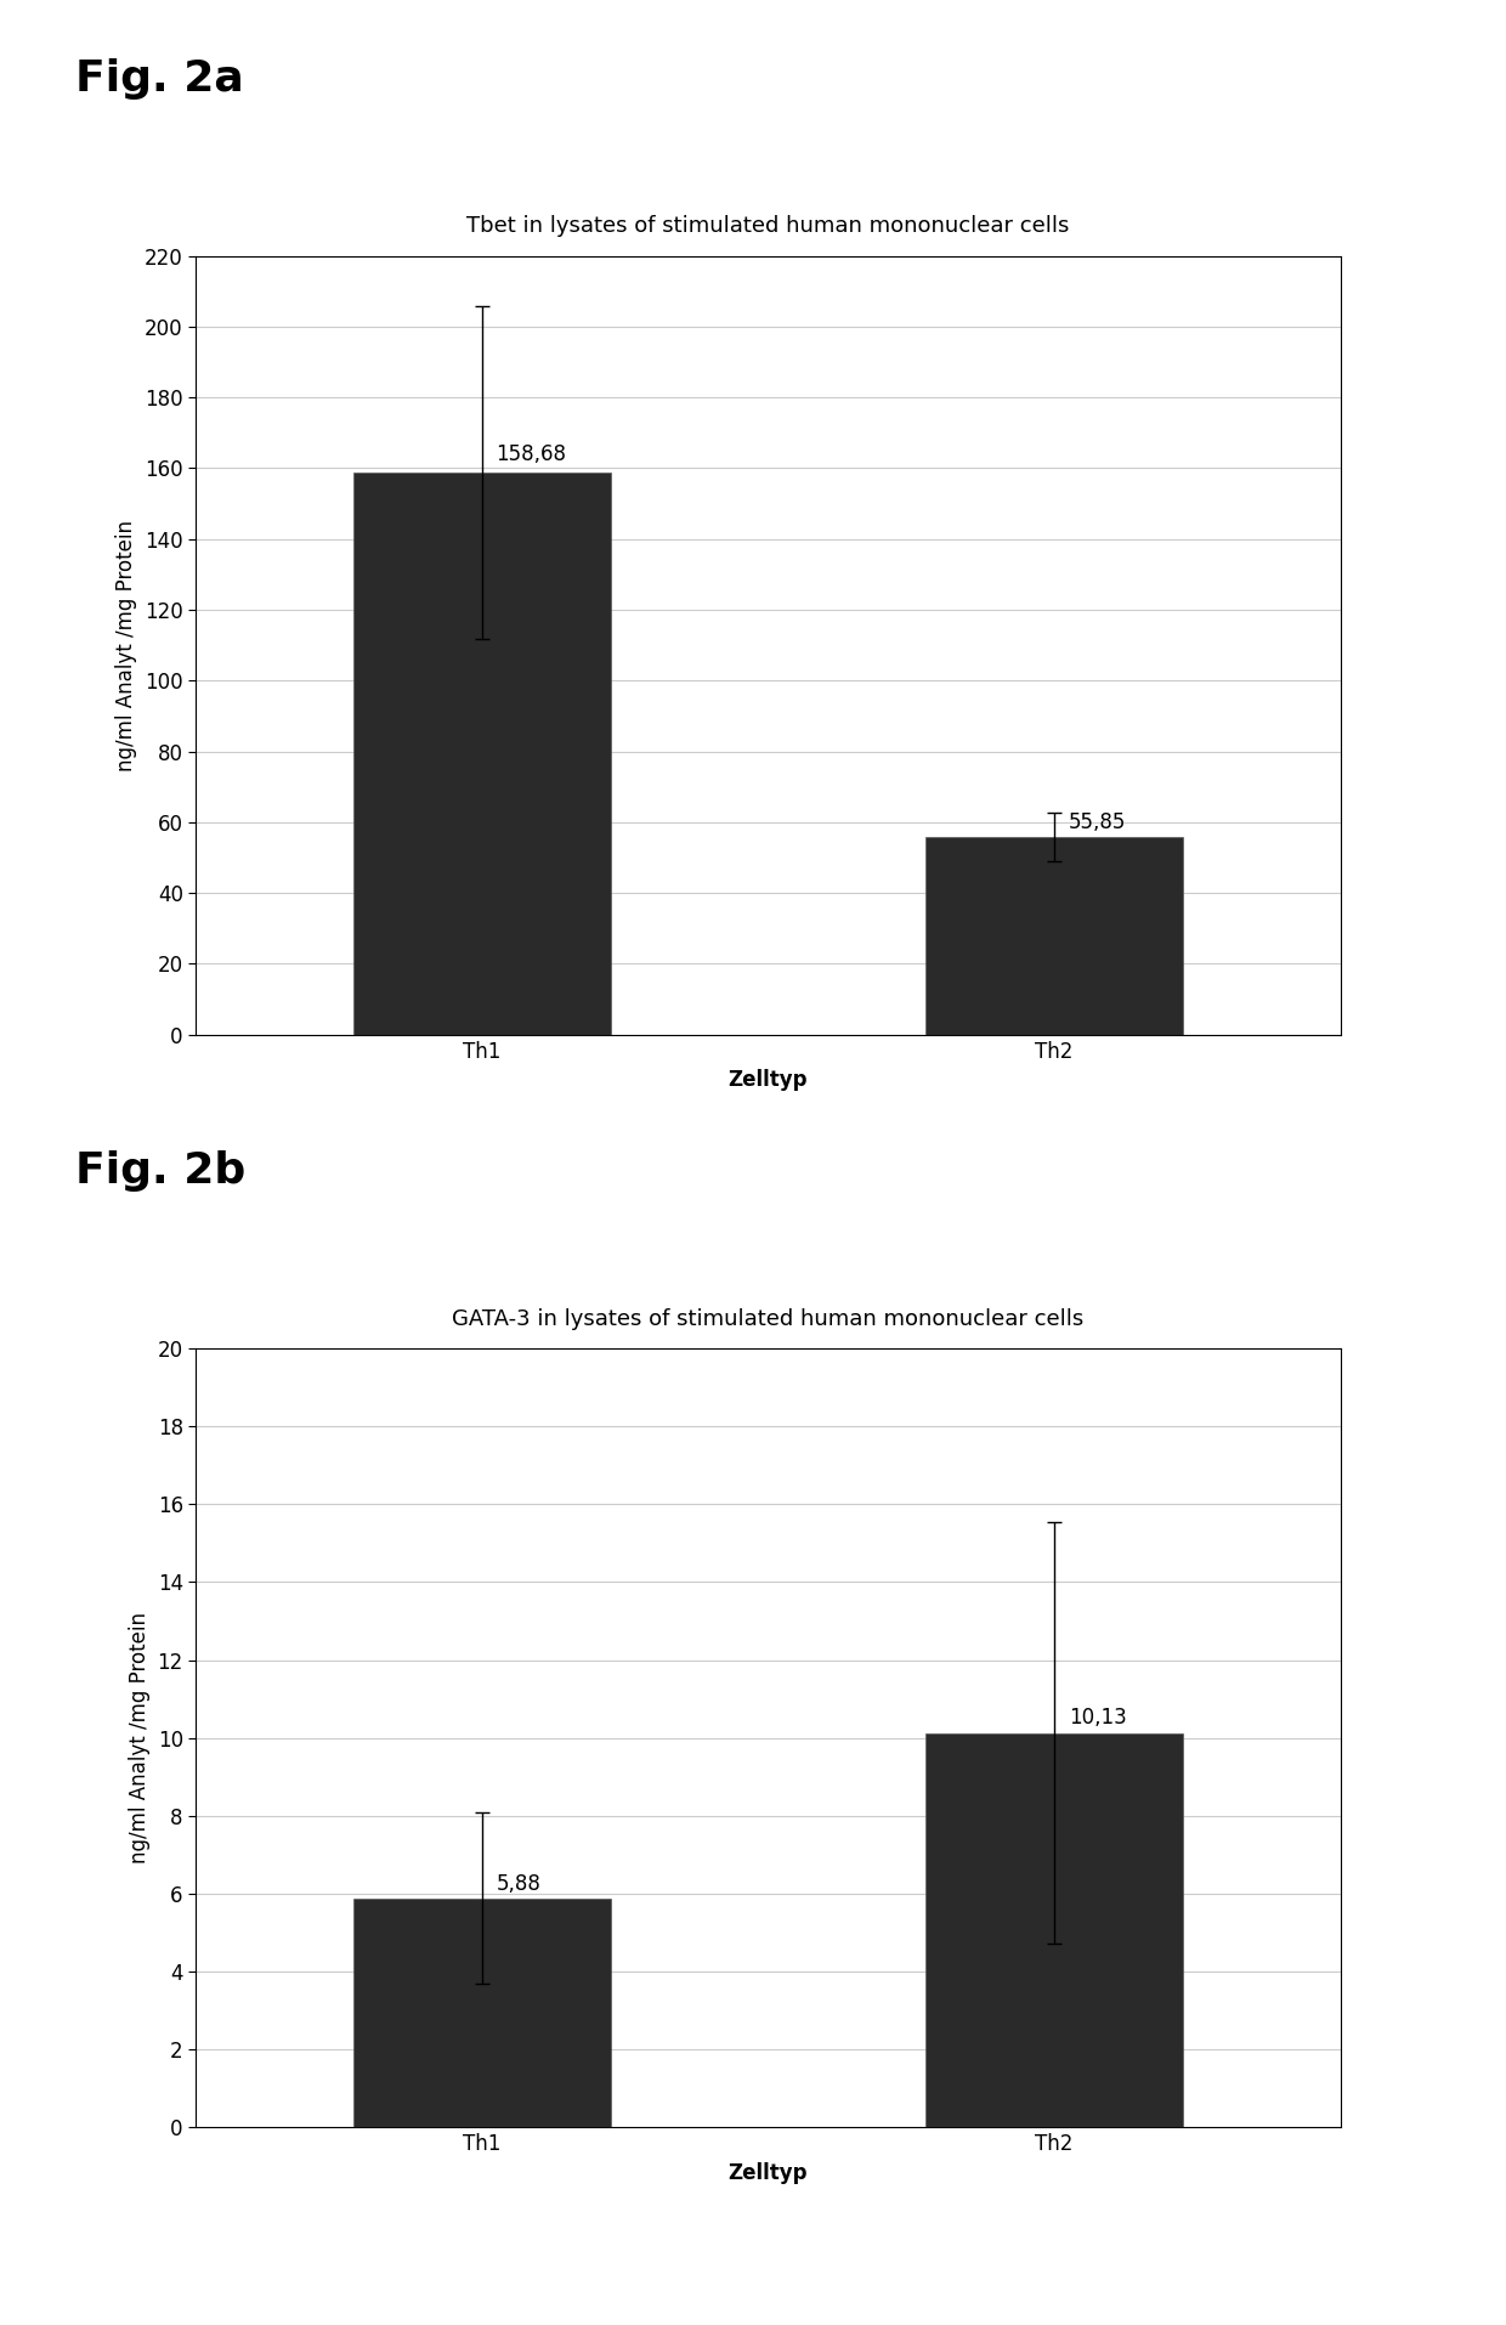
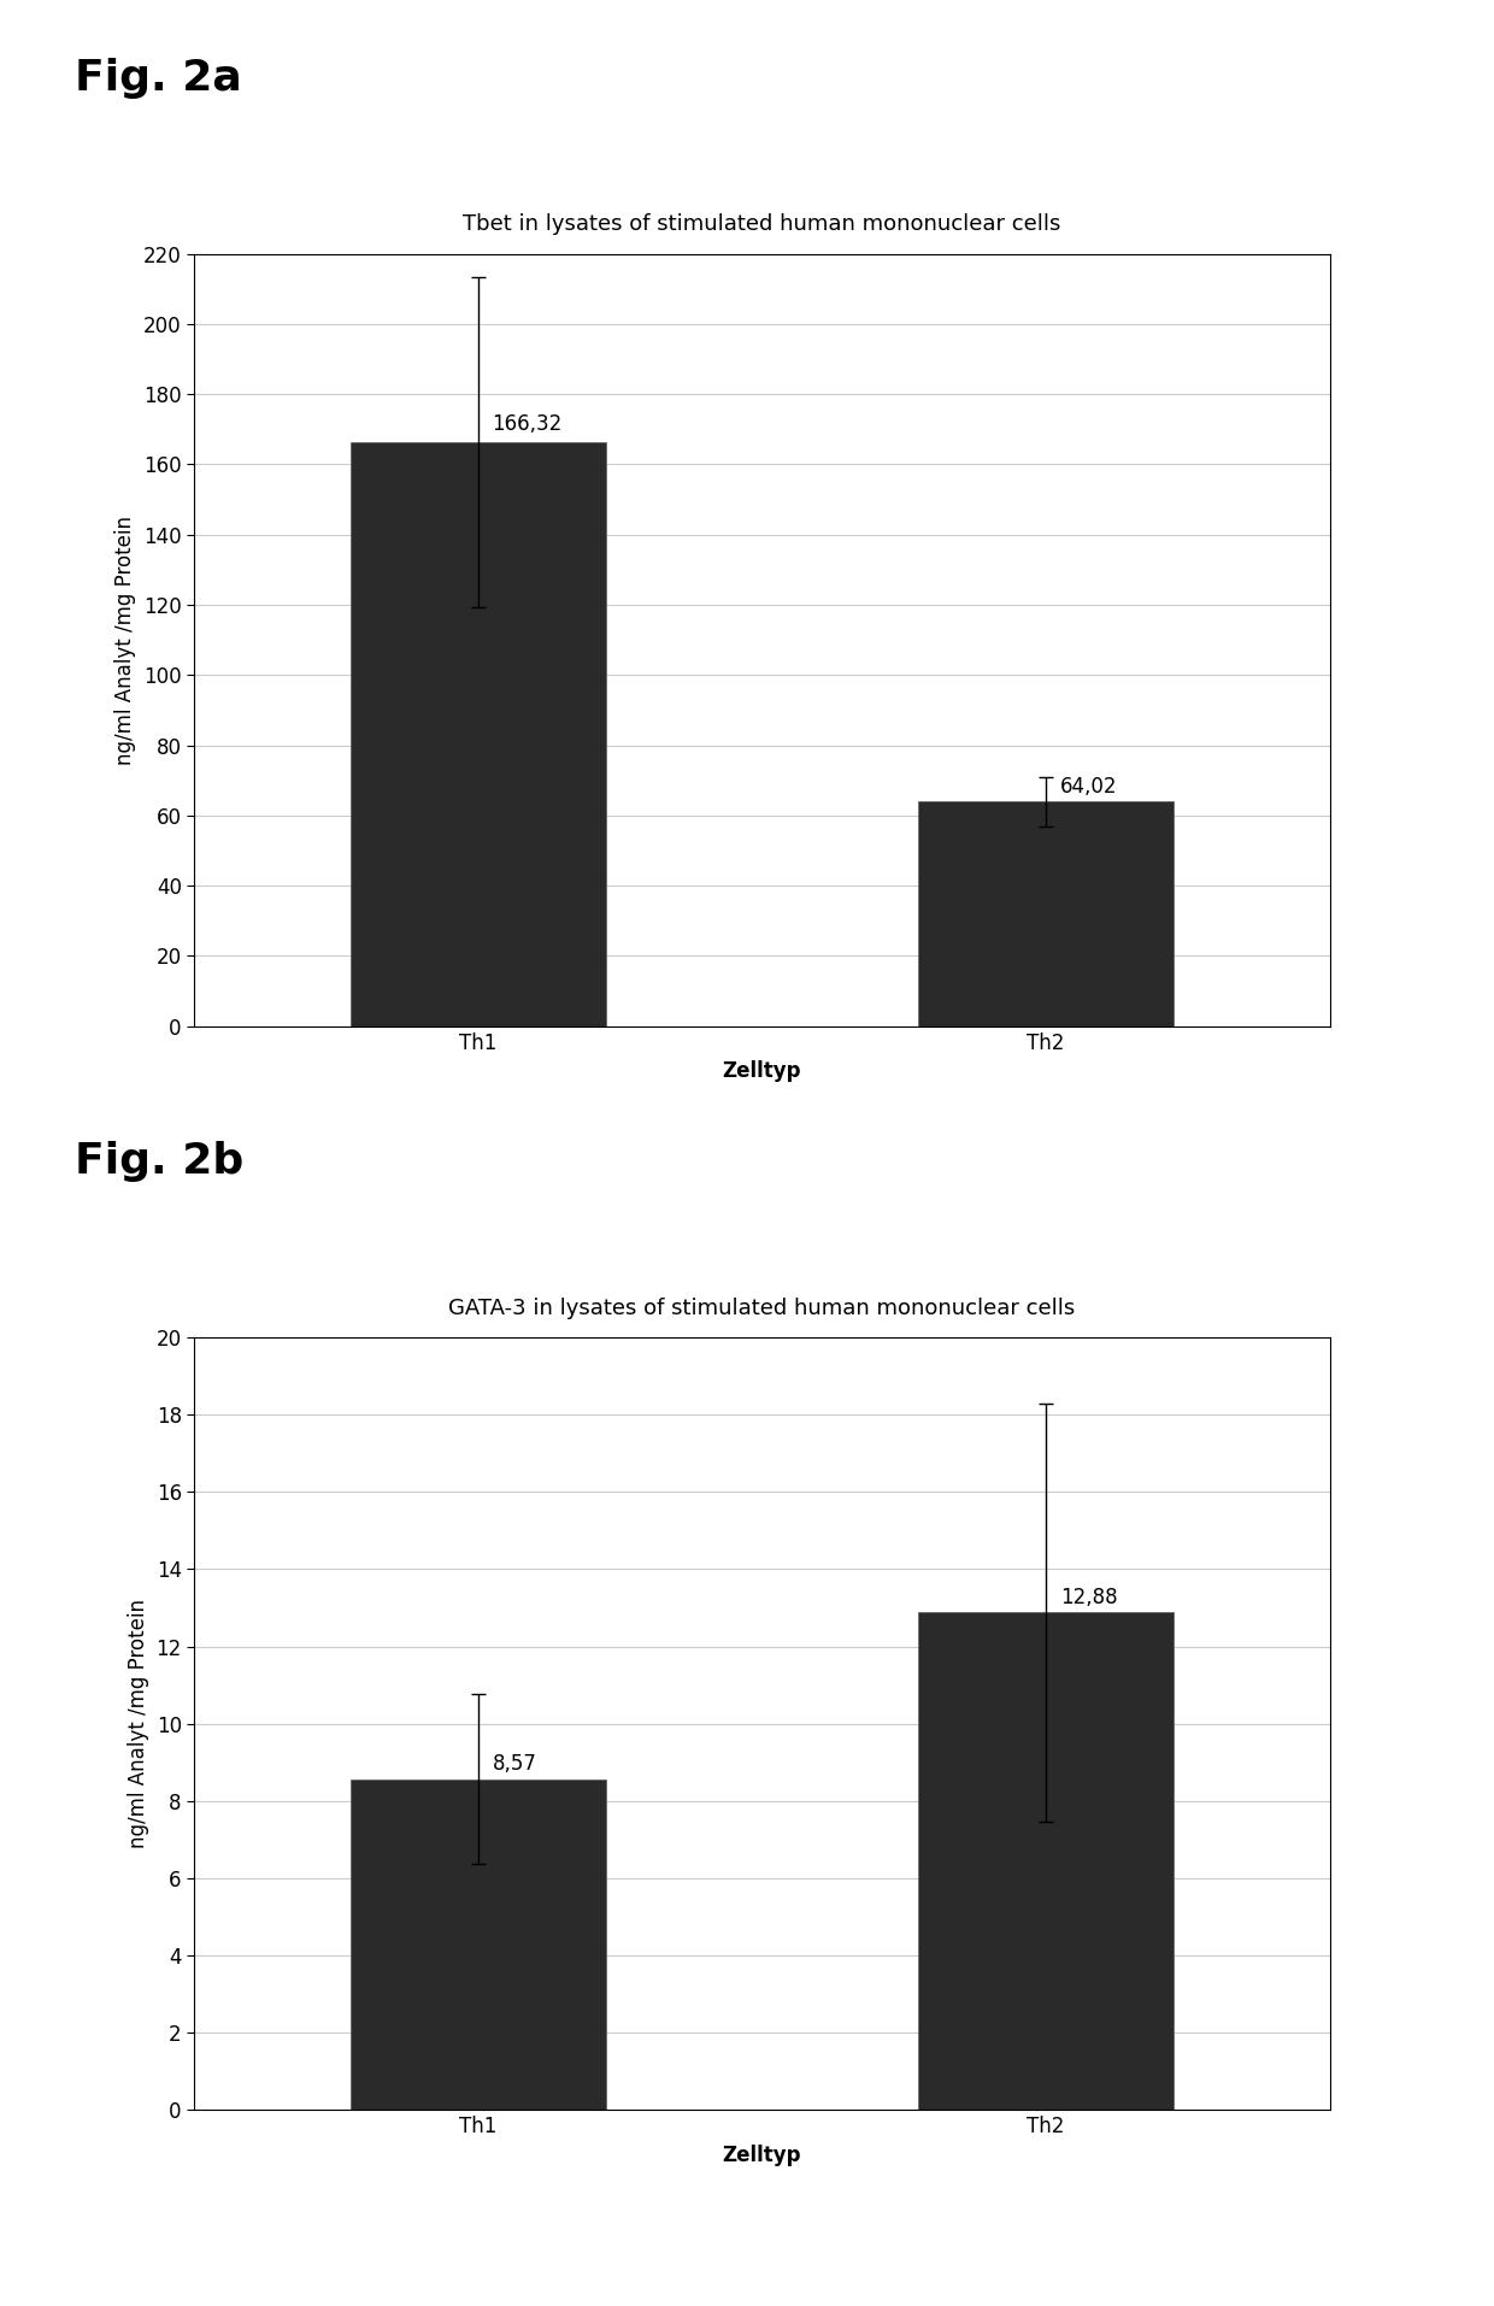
Tbet in lysates of stimulated human mononuclear cells/Th1: 158,68 -> 166,32
Tbet in lysates of stimulated human mononuclear cells/Th2: 55,85 -> 64,02
GATA-3 in lysates of stimulated human mononuclear cells/Th1: 5,88 -> 8,57
GATA-3 in lysates of stimulated human mononuclear cells/Th2: 10,13 -> 12,88
